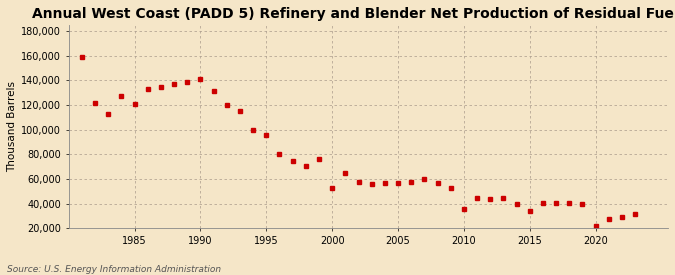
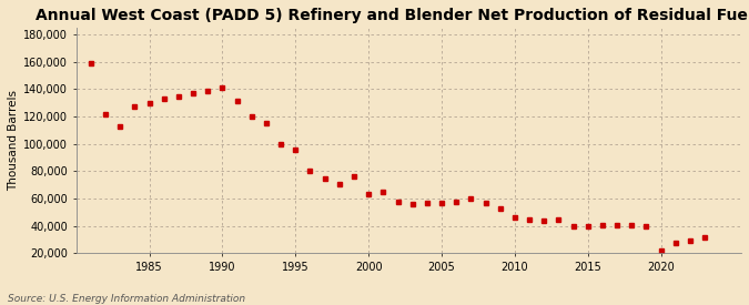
1985: 121,000 -> 130,000
2000: 53,000 -> 63,000
2010: 36,000 -> 46,000
2015: 34,000 -> 40,000
